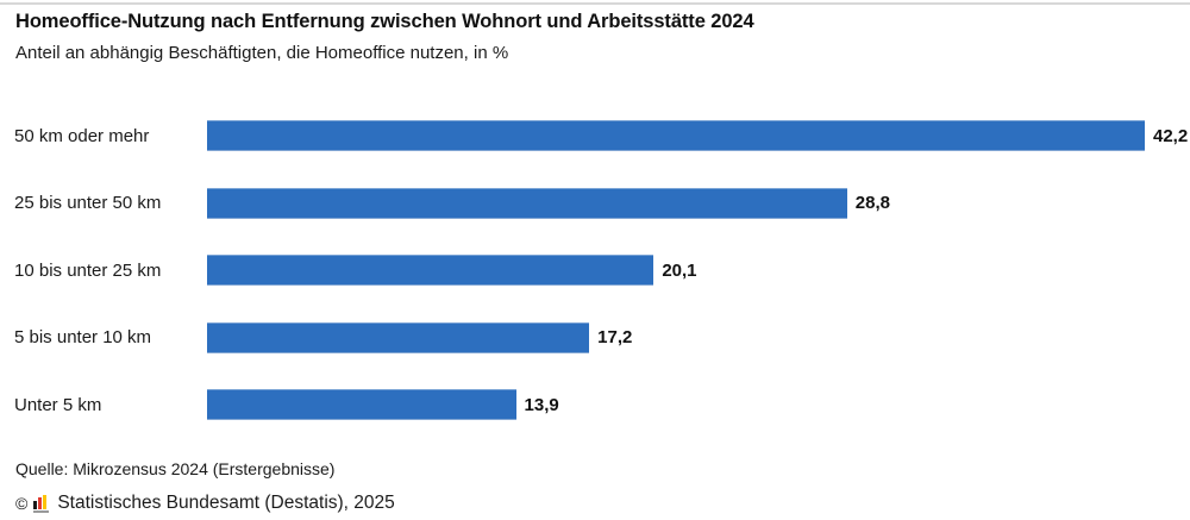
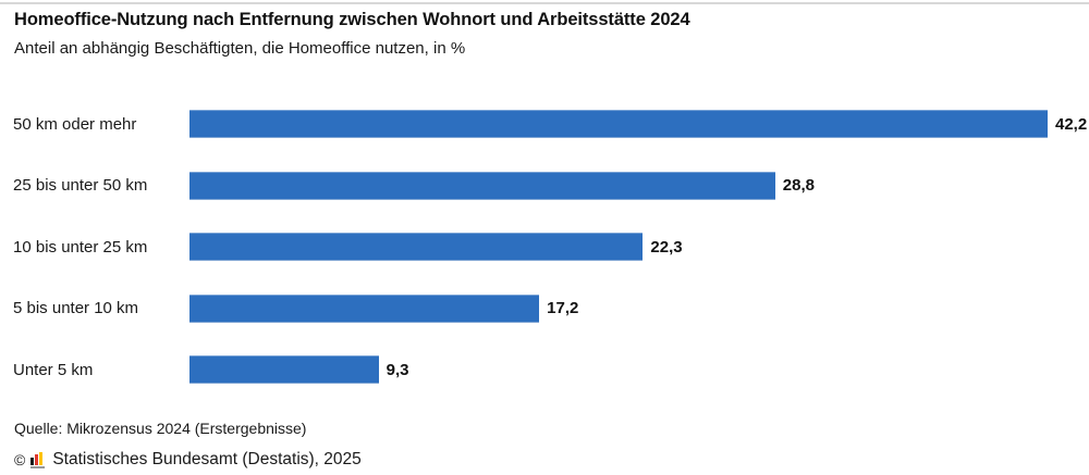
10 bis unter 25 km: 20,1 -> 22,3
Unter 5 km: 13,9 -> 9,3
